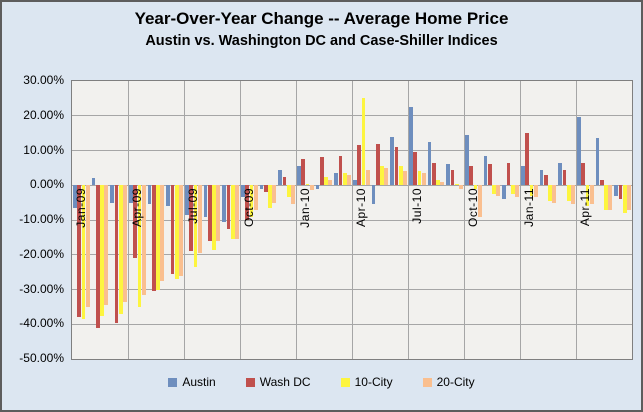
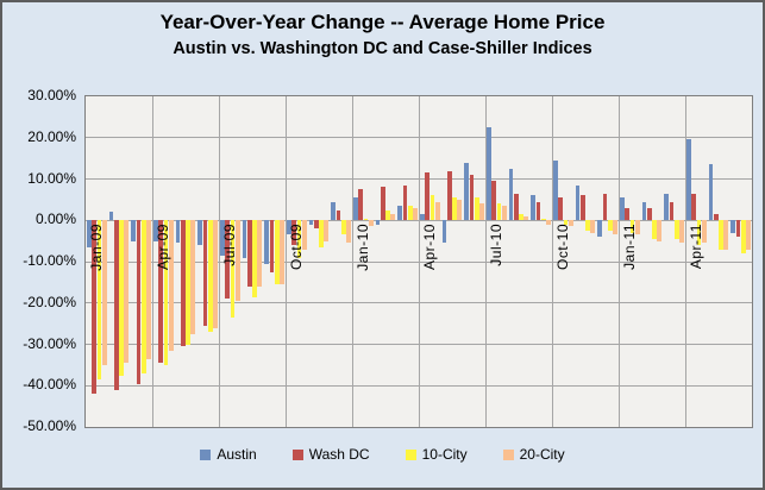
Wash DC/Jan-09: -38% -> -42%
Wash DC/Apr-09: -21% -> -34%
Wash DC/Oct-09: -10% -> -6%
10-City/Apr-10: 25% -> 6%
20-City/Oct-10: -9% -> -2%
Wash DC/Jan-11: 15% -> 3%
